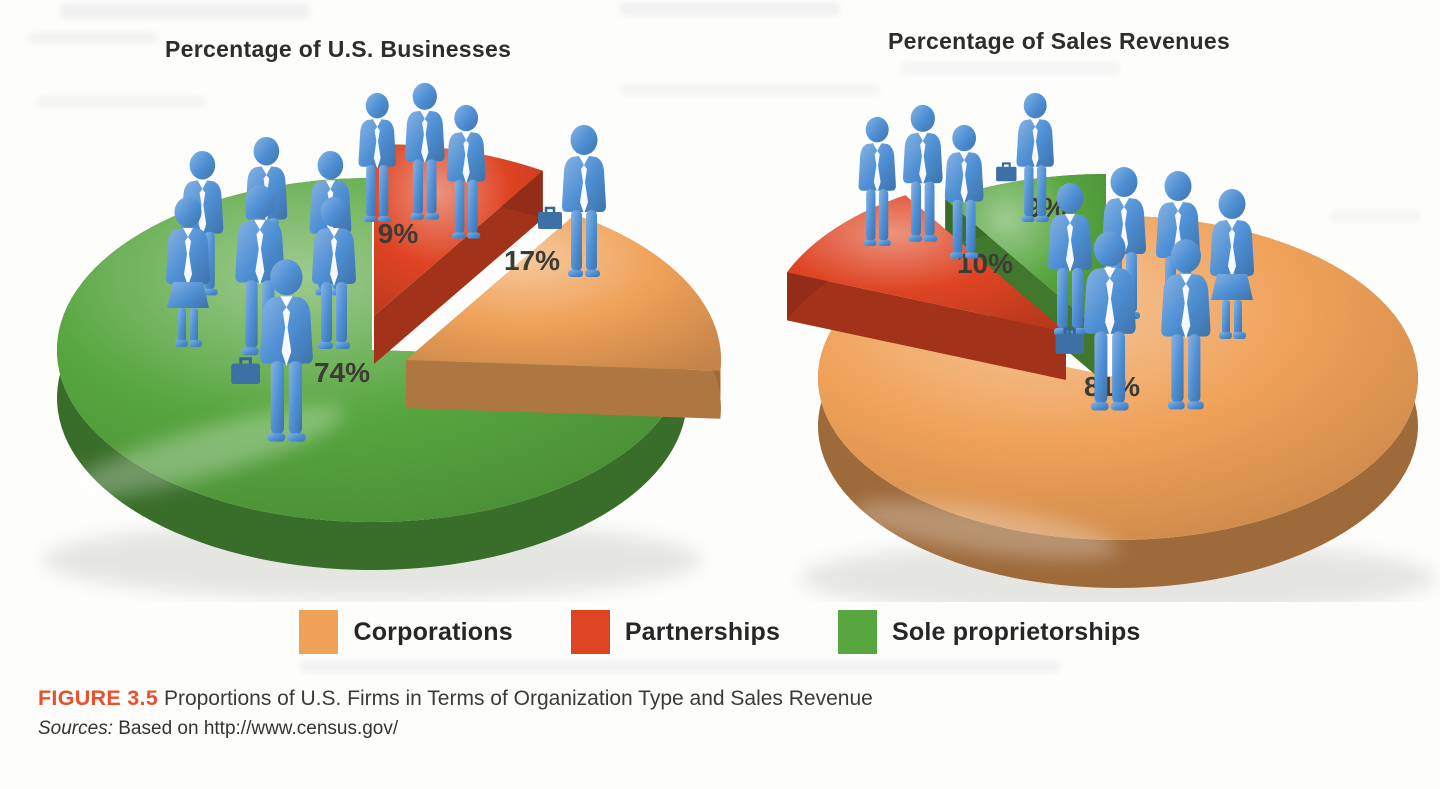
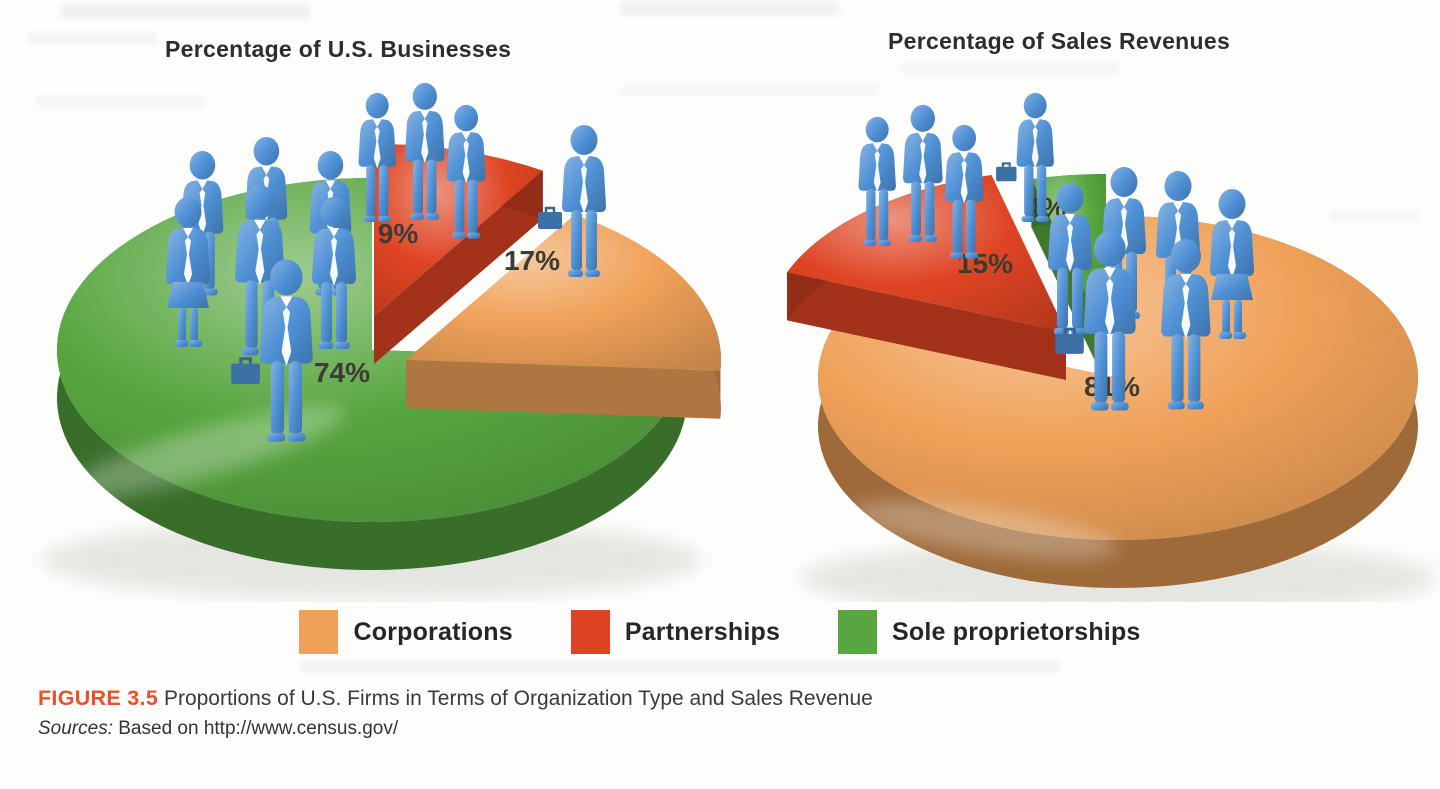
Percentage of Sales Revenues/Partnerships: 10% -> 15%
Percentage of Sales Revenues/Sole proprietorships: 9% -> 4%
